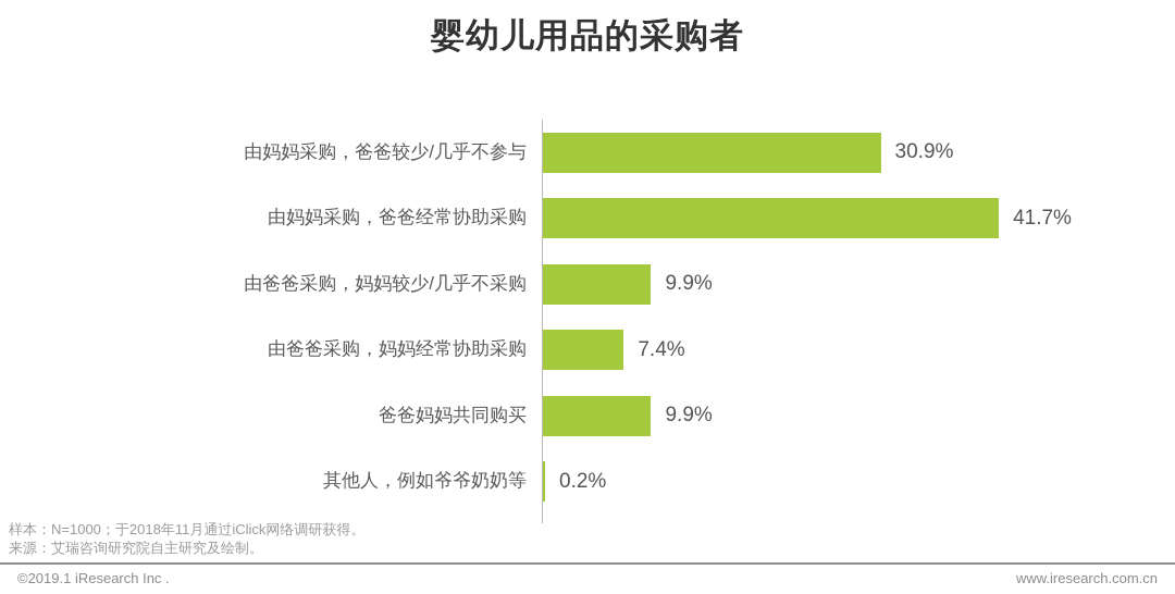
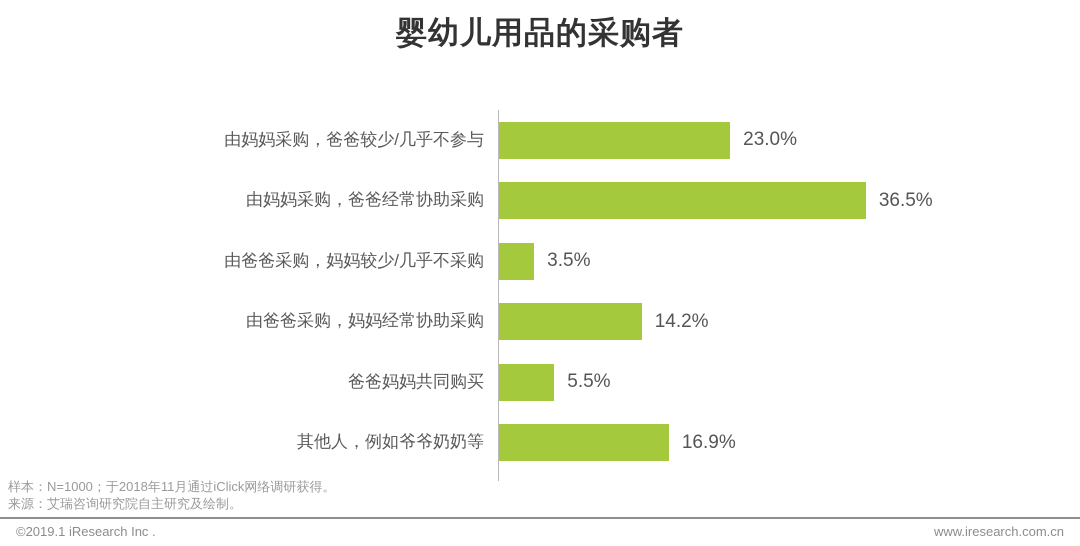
由妈妈采购，爸爸较少/几乎不参与: 30.9% -> 23.0%
由妈妈采购，爸爸经常协助采购: 41.7% -> 36.5%
由爸爸采购，妈妈较少/几乎不采购: 9.9% -> 3.5%
由爸爸采购，妈妈经常协助采购: 7.4% -> 14.2%
爸爸妈妈共同购买: 9.9% -> 5.5%
其他人，例如爷爷奶奶等: 0.2% -> 16.9%
